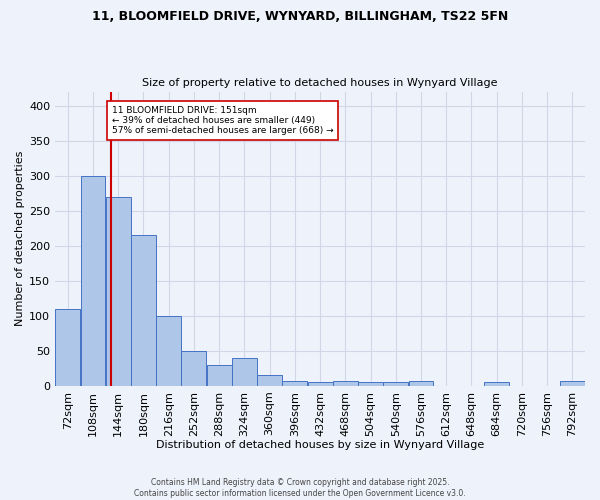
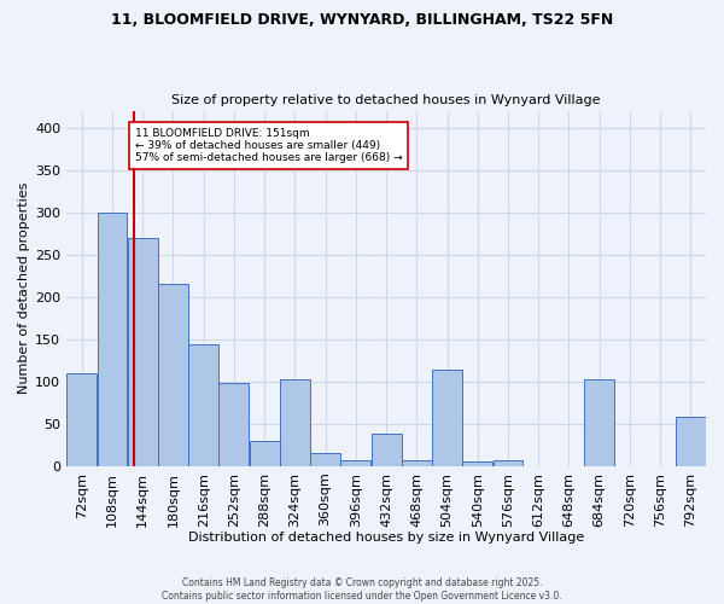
216sqm: 100 -> 144
252sqm: 50 -> 98
324sqm: 40 -> 102
432sqm: 5 -> 38
504sqm: 5 -> 114
684sqm: 5 -> 102
792sqm: 7 -> 58
